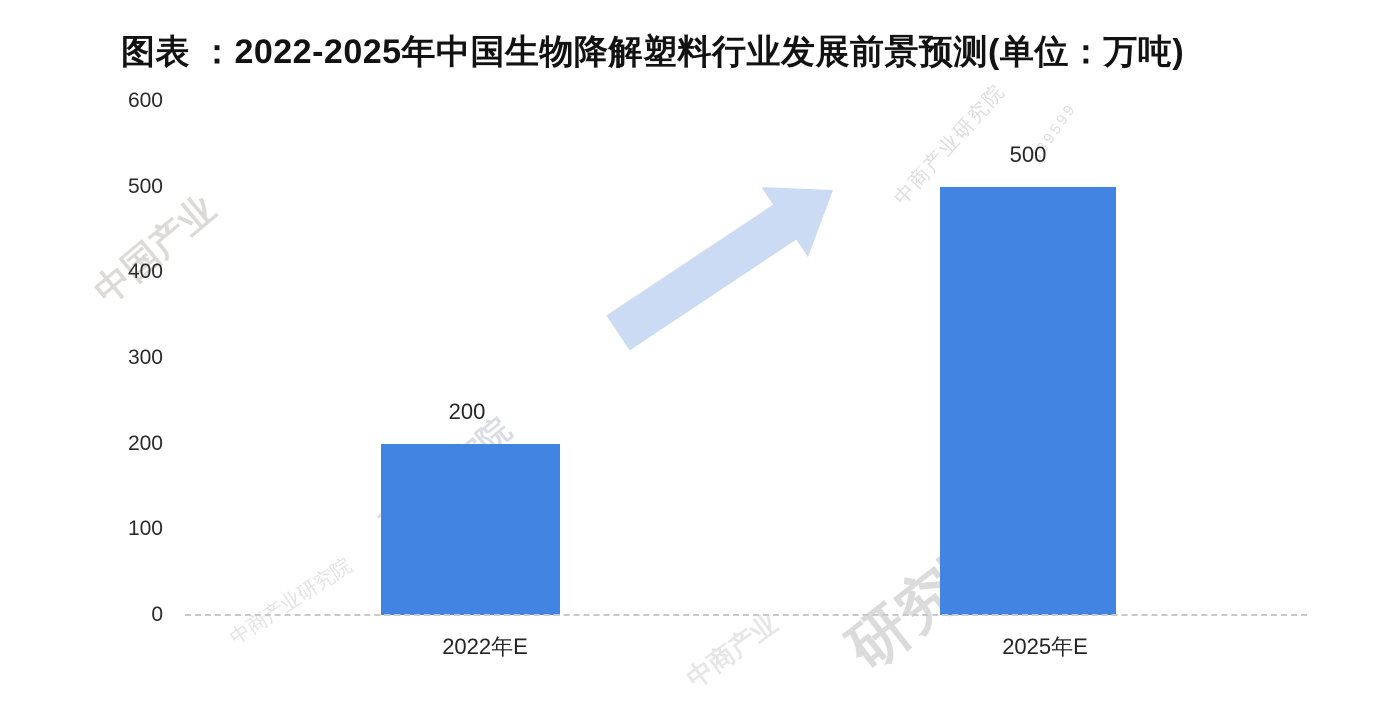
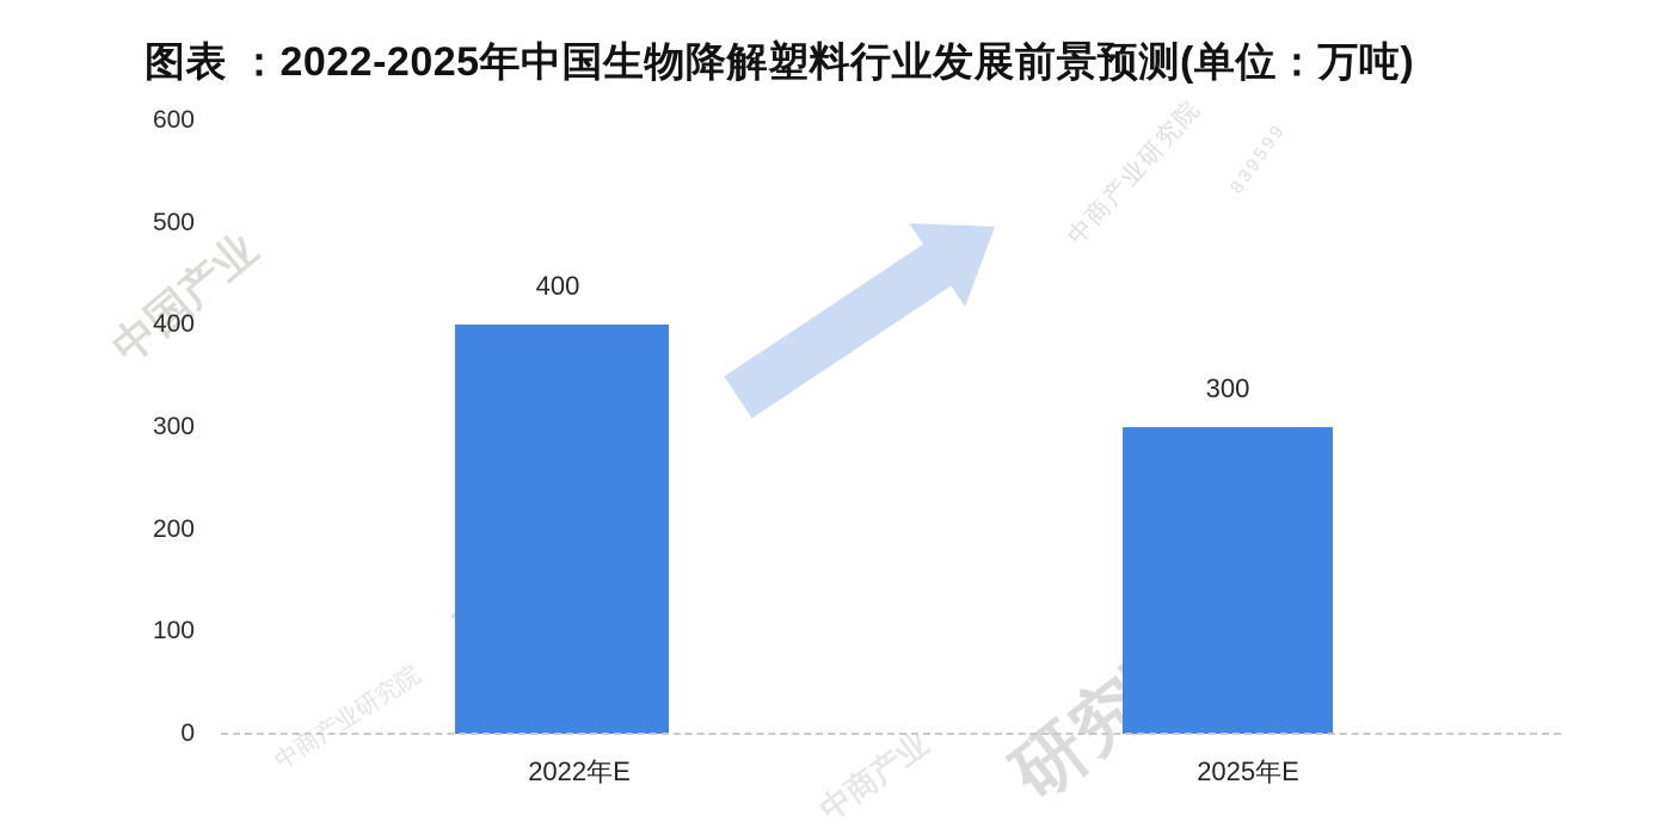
2022年E: 200 -> 400
2025年E: 500 -> 300
